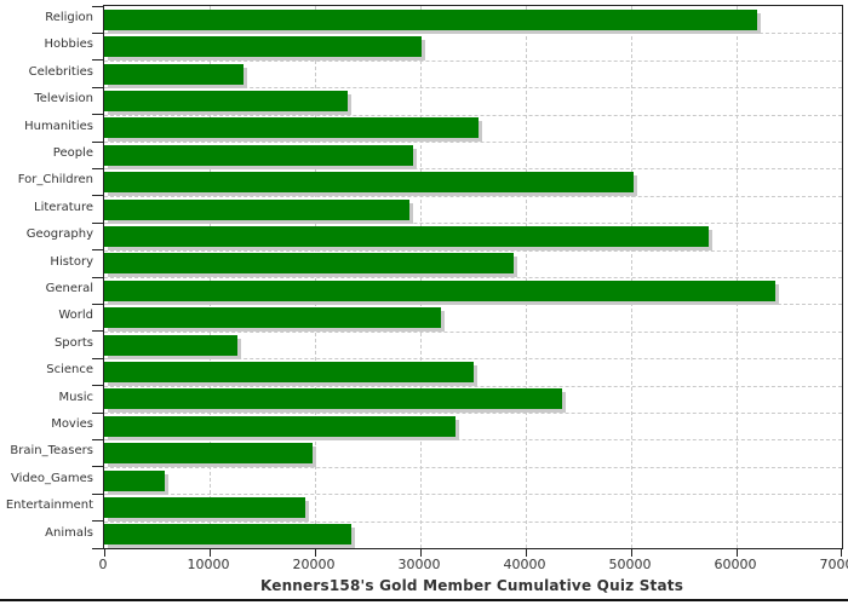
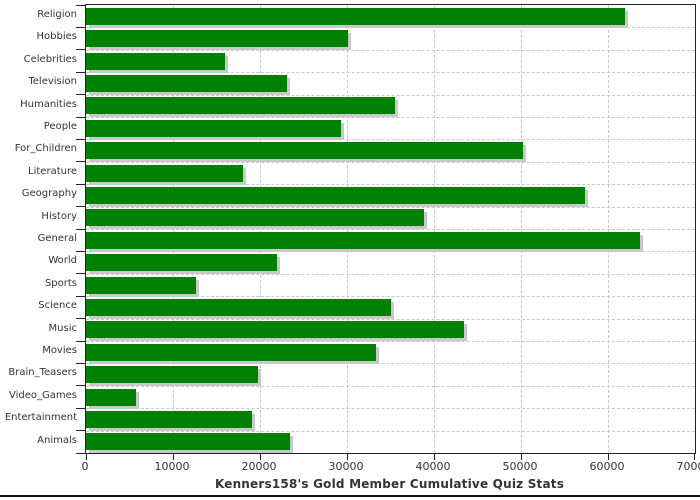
Celebrities: 13000 -> 16000
Literature: 29000 -> 18000
World: 32000 -> 22000
